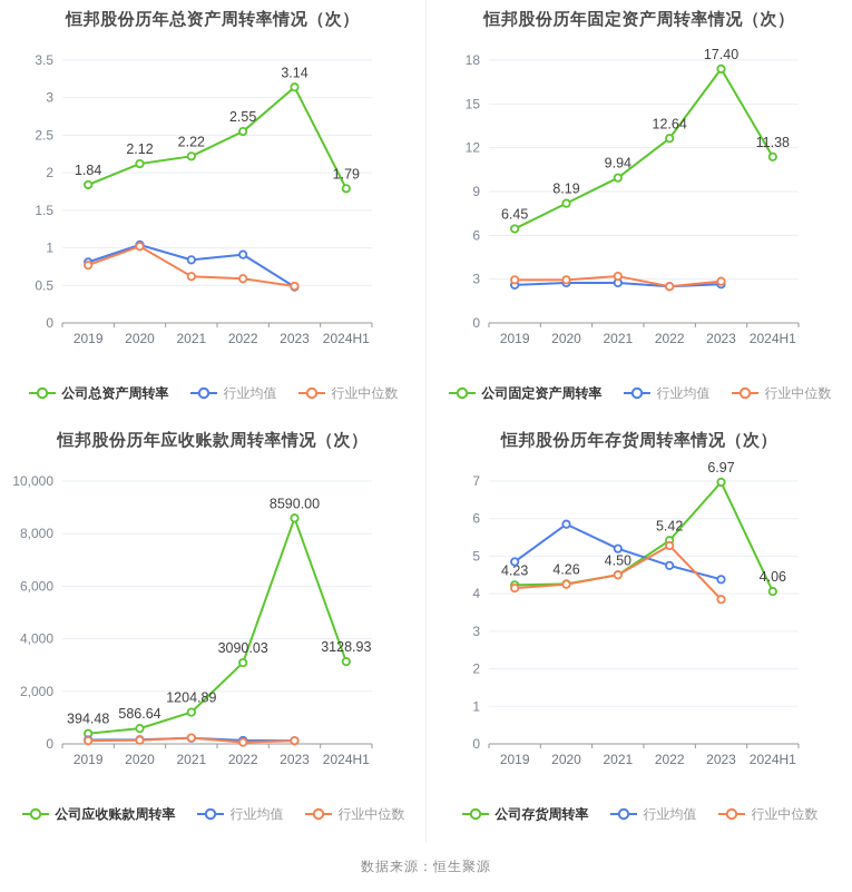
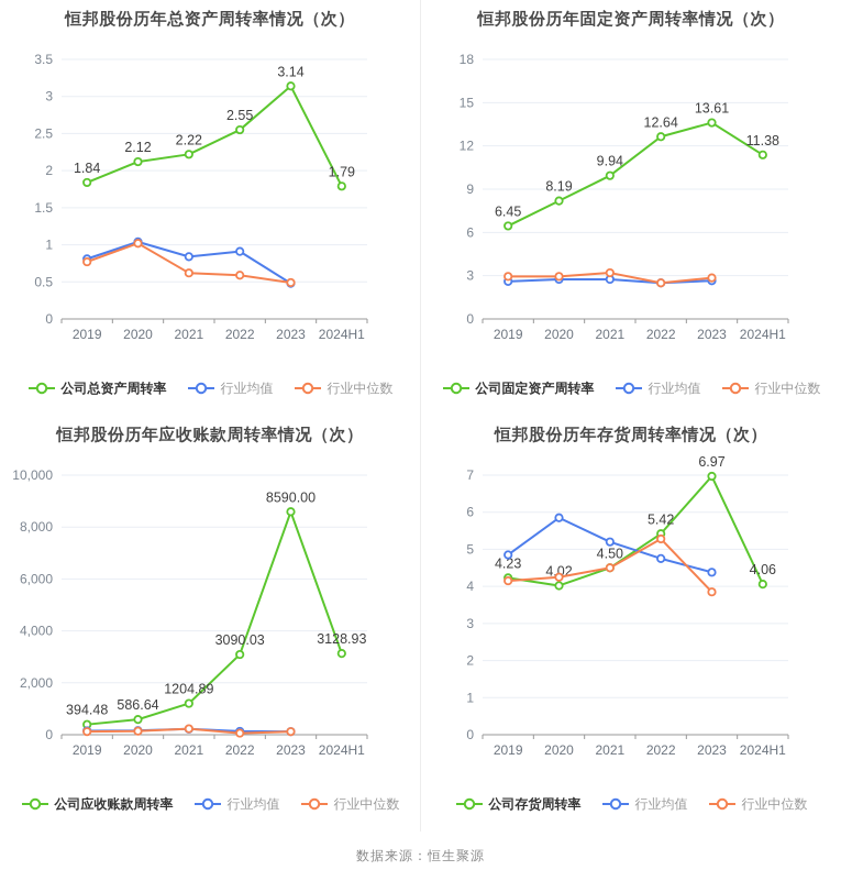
恒邦股份历年固定资产周转率情况（次）/公司固定资产周转率/2023: 17.40 -> 13.61
恒邦股份历年存货周转率情况（次）/公司存货周转率/2020: 4.26 -> 4.02
